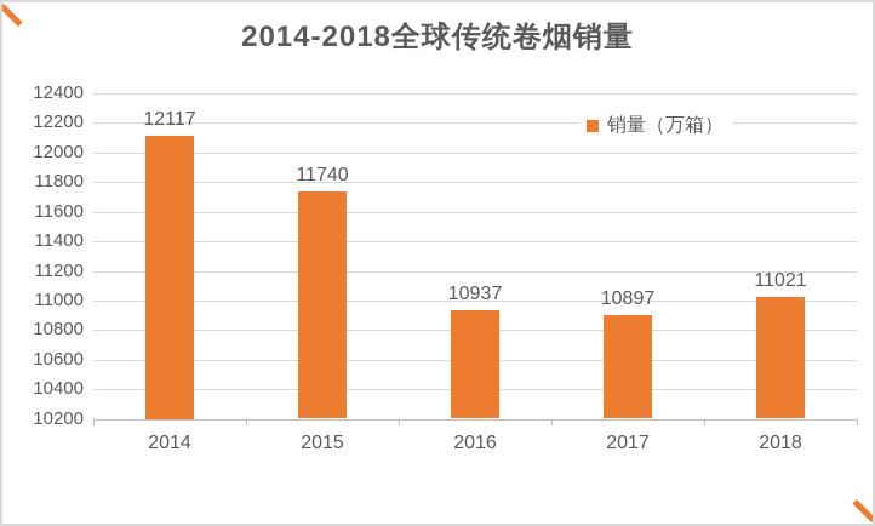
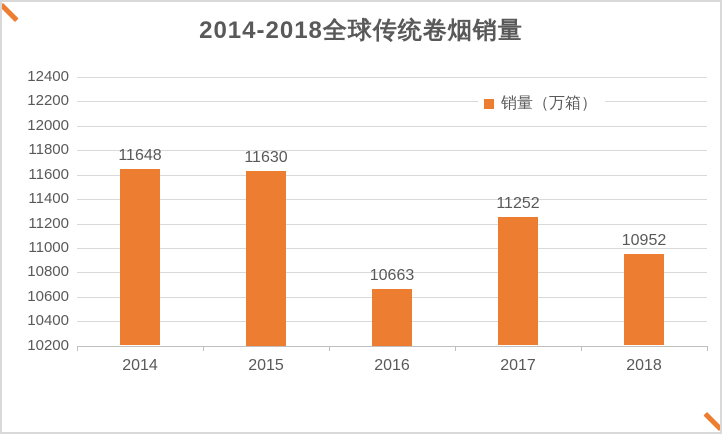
2014: 12117 -> 11648
2015: 11740 -> 11630
2016: 10937 -> 10663
2017: 10897 -> 11252
2018: 11021 -> 10952
